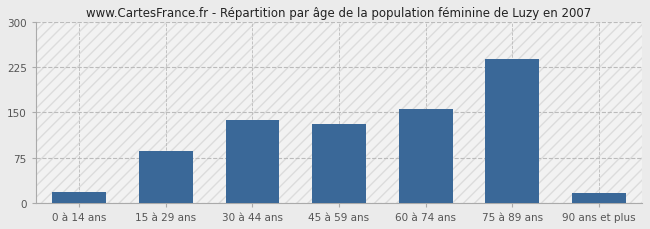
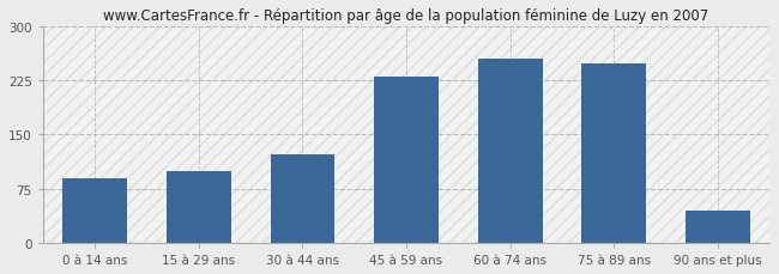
0 à 14 ans: 18 -> 90
15 à 29 ans: 86 -> 100
30 à 44 ans: 138 -> 122
45 à 59 ans: 130 -> 230
60 à 74 ans: 156 -> 255
75 à 89 ans: 238 -> 248
90 ans et plus: 16 -> 45
